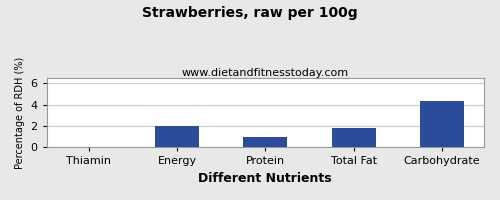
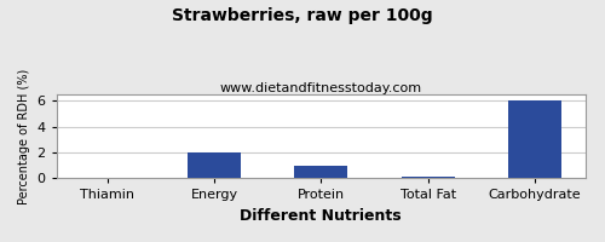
Total Fat: 1.8 -> 0.1
Carbohydrate: 4.3 -> 6.0
